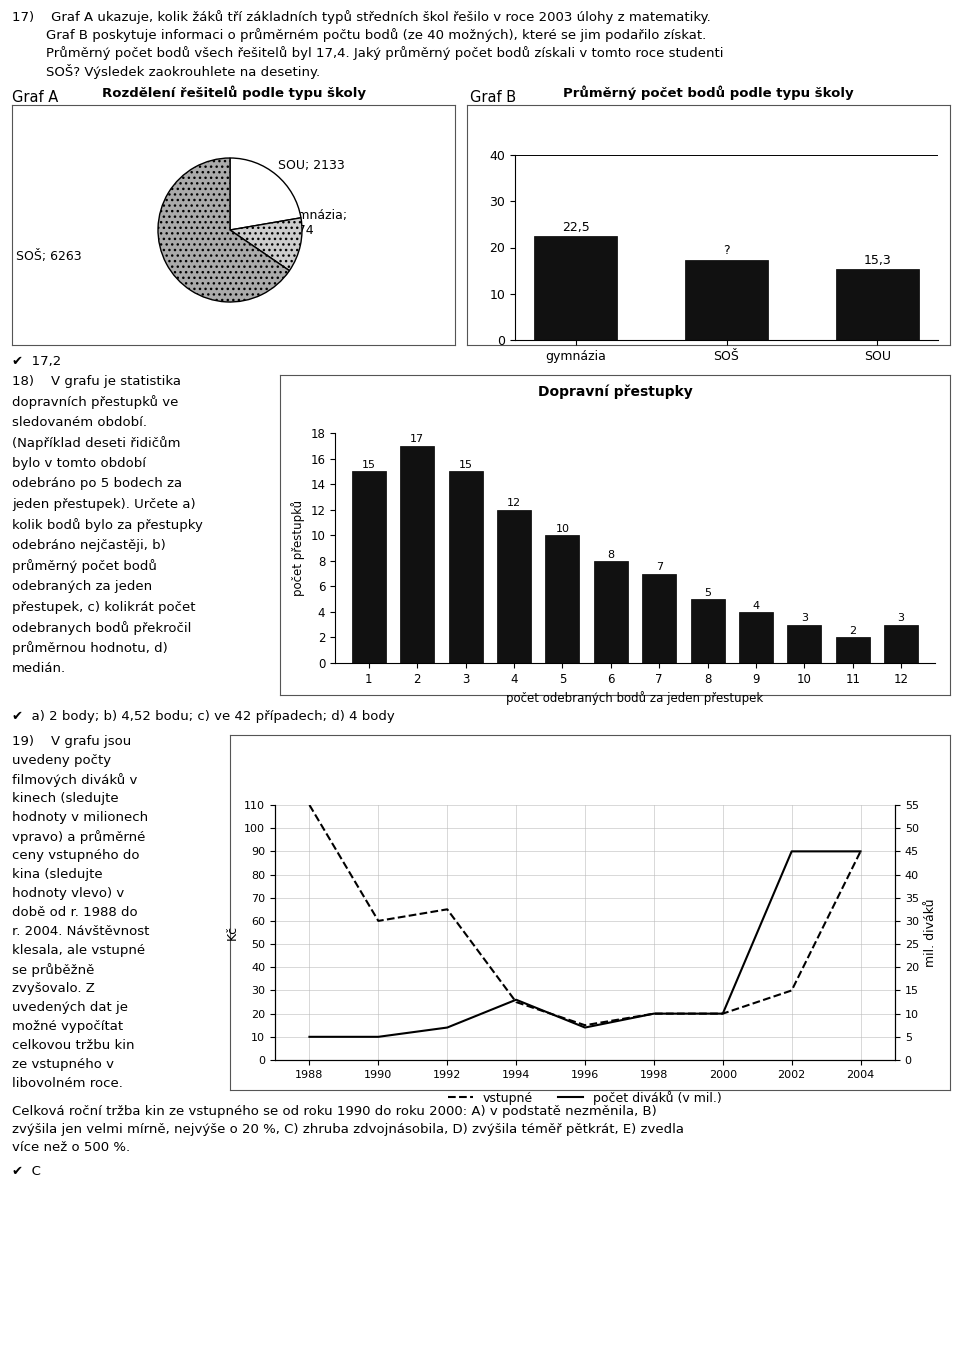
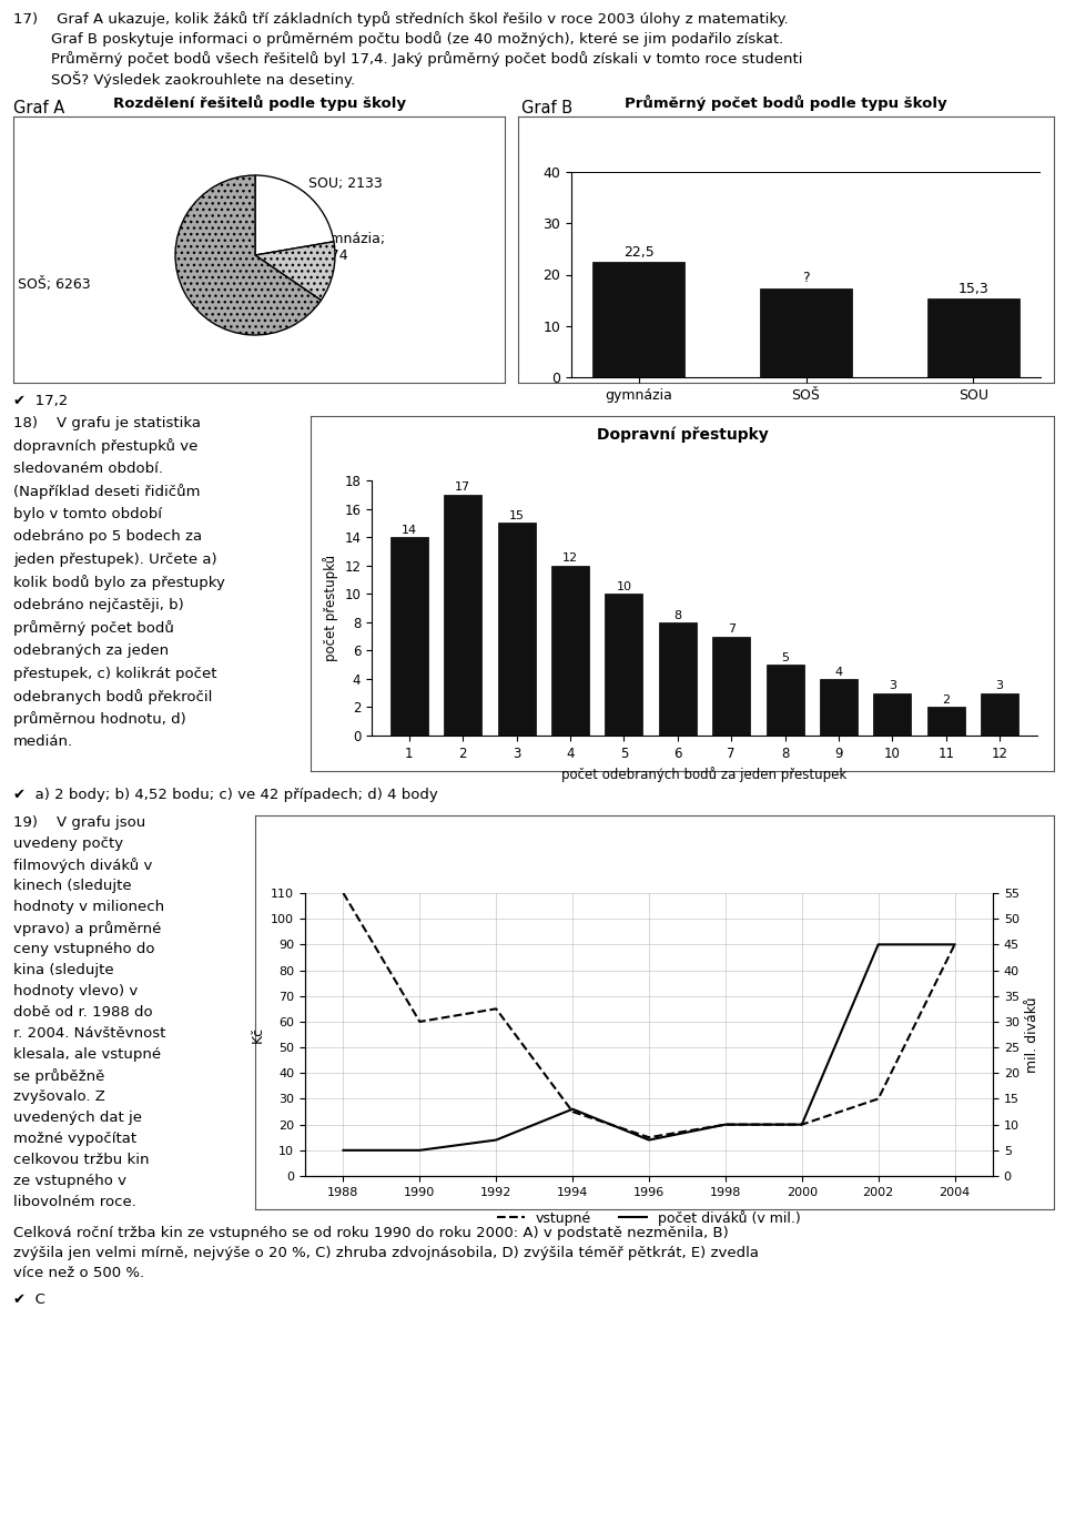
1: 15 -> 14
